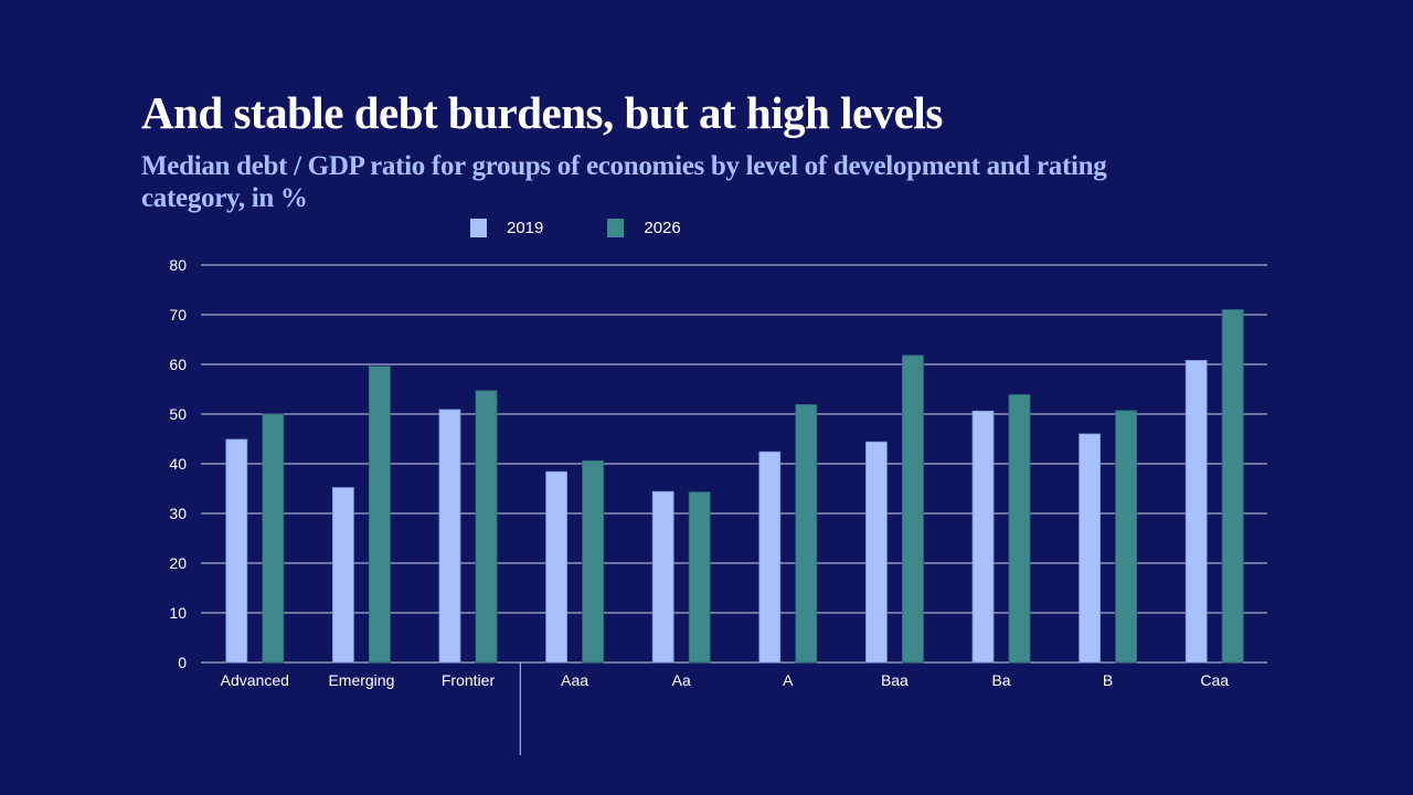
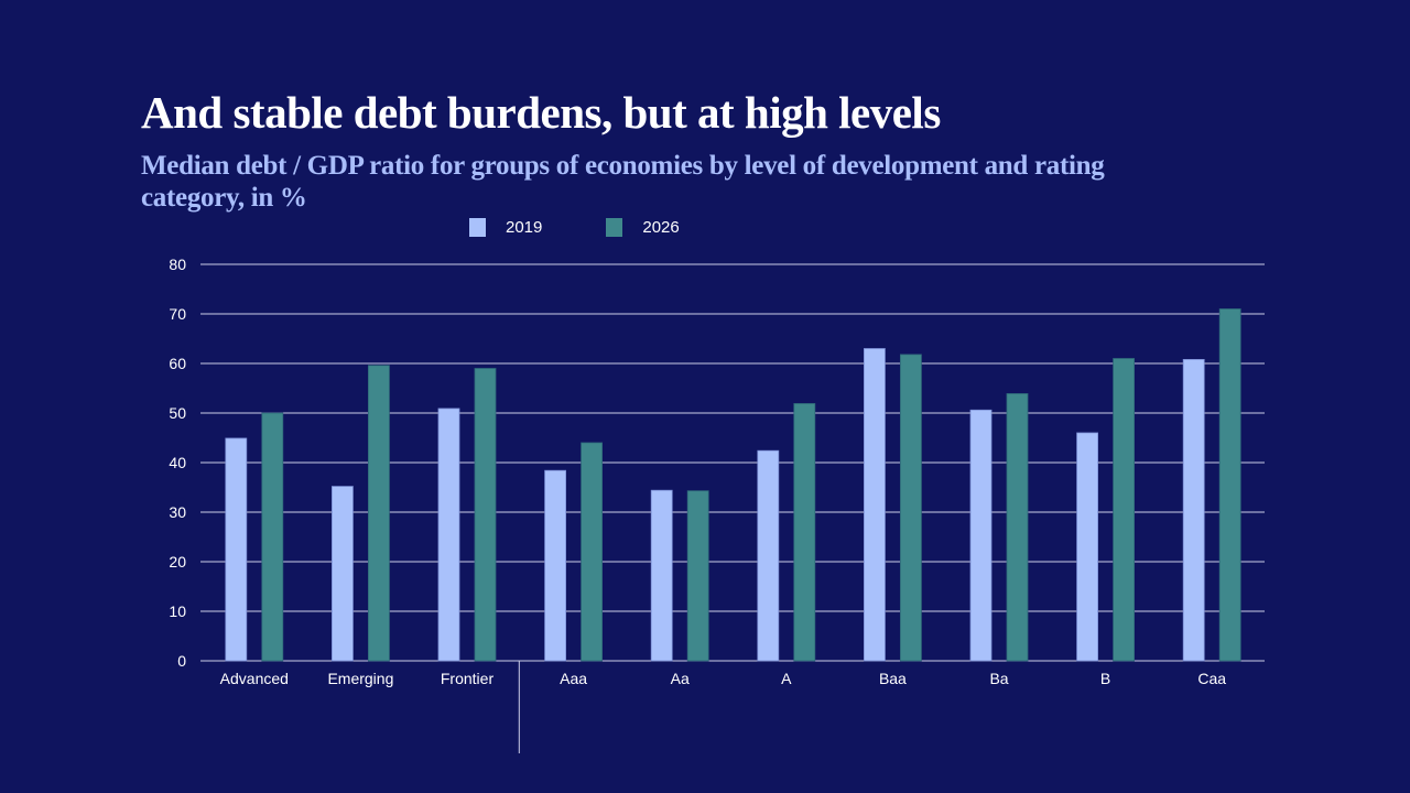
2026/Frontier: 55 -> 59
2026/Aaa: 41 -> 44
2019/Baa: 44 -> 63
2026/B: 51 -> 61
